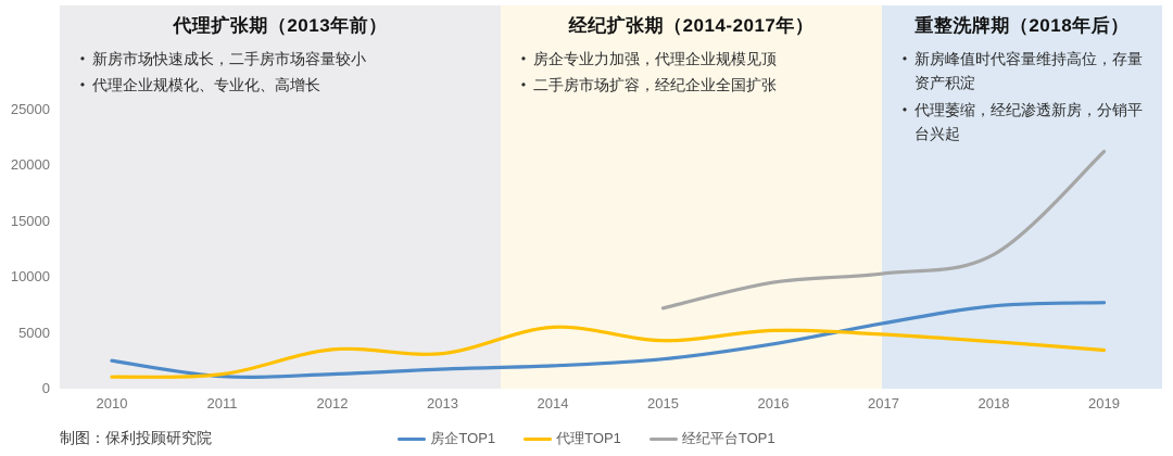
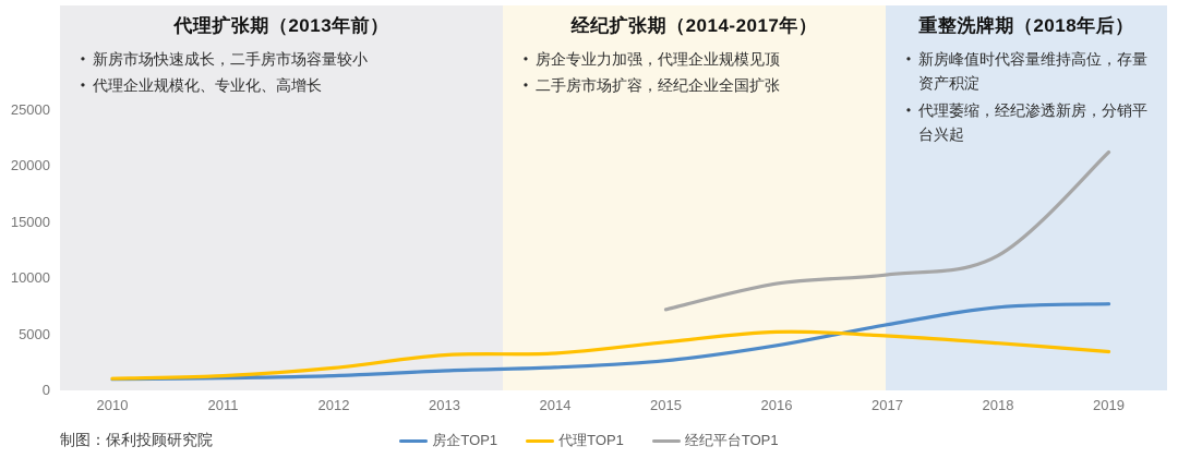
房企TOP1/2010: 2500 -> 1000
代理TOP1/2012: 3500 -> 2000
代理TOP1/2014: 5500 -> 3300
